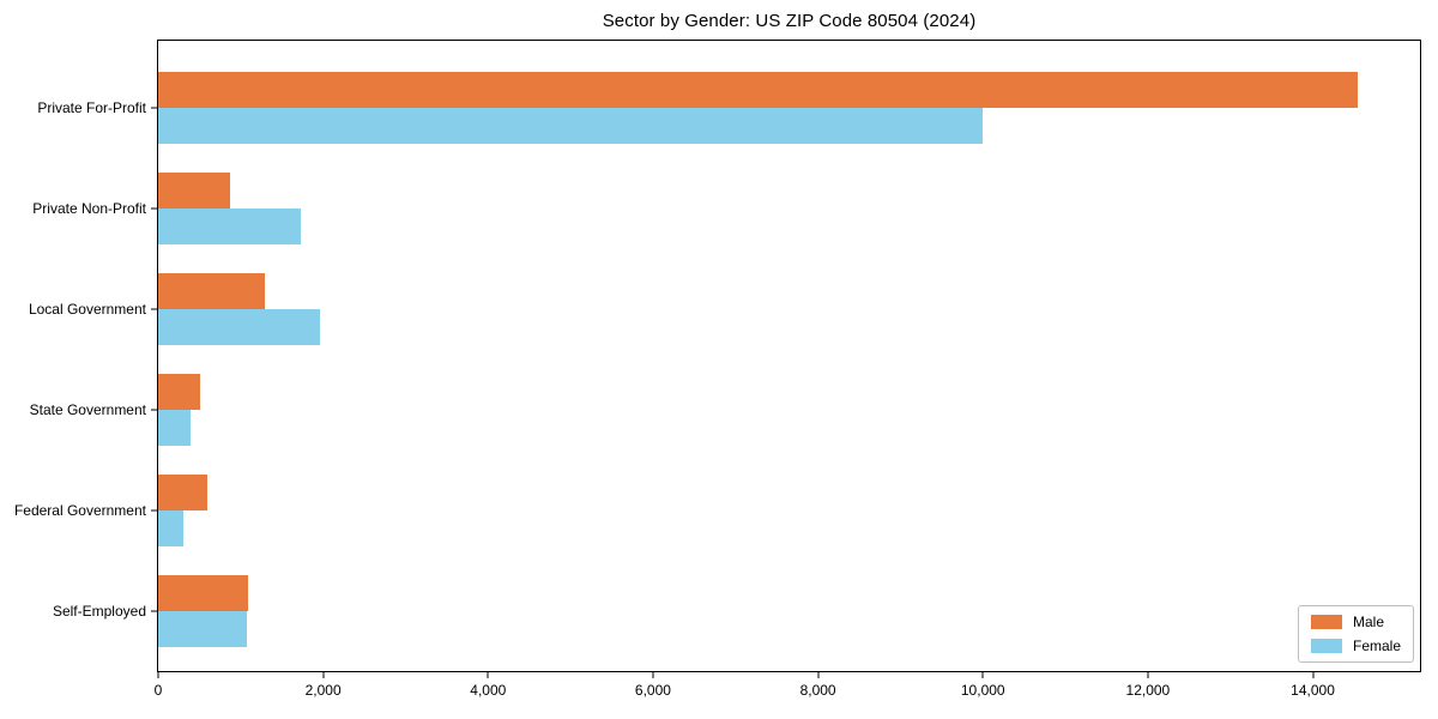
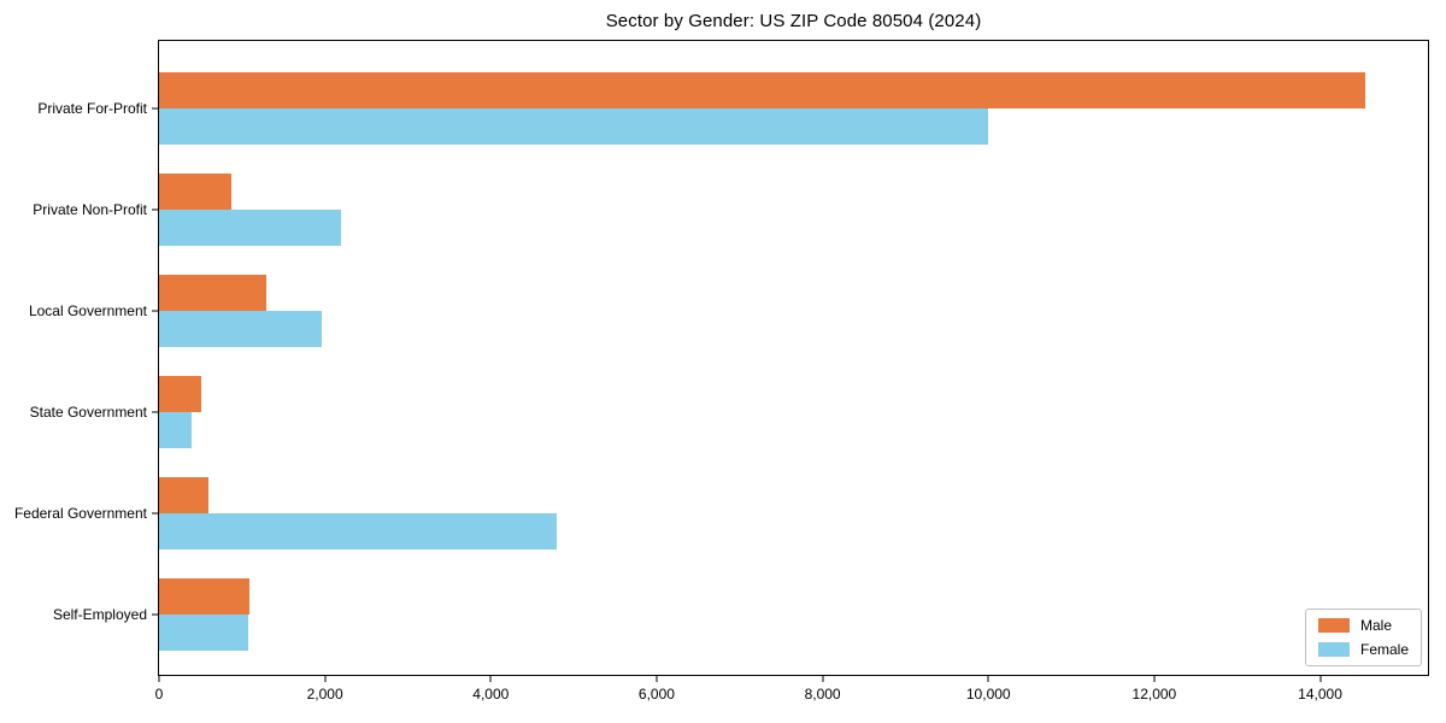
Female/Private Non-Profit: 1700 -> 2200
Female/Federal Government: 300 -> 4800
